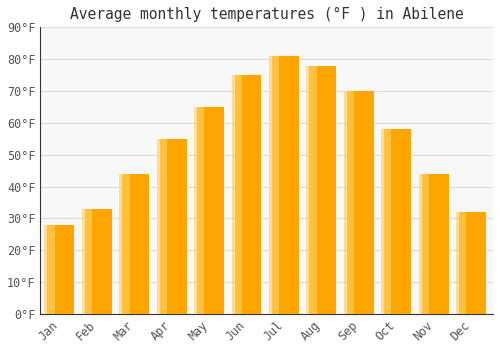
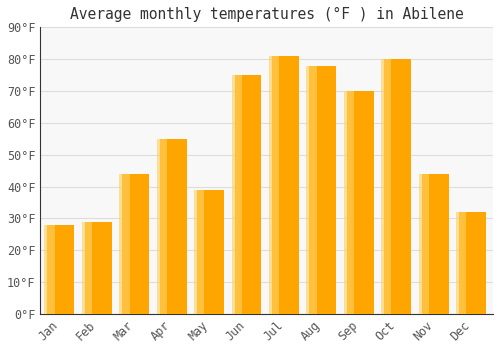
Feb: 33°F -> 29°F
May: 65°F -> 39°F
Oct: 58°F -> 80°F
